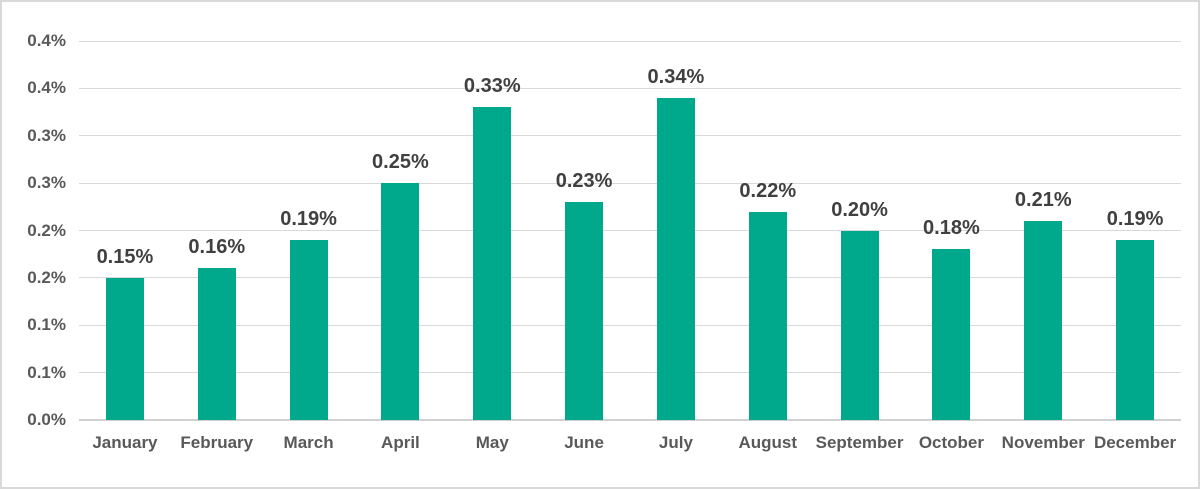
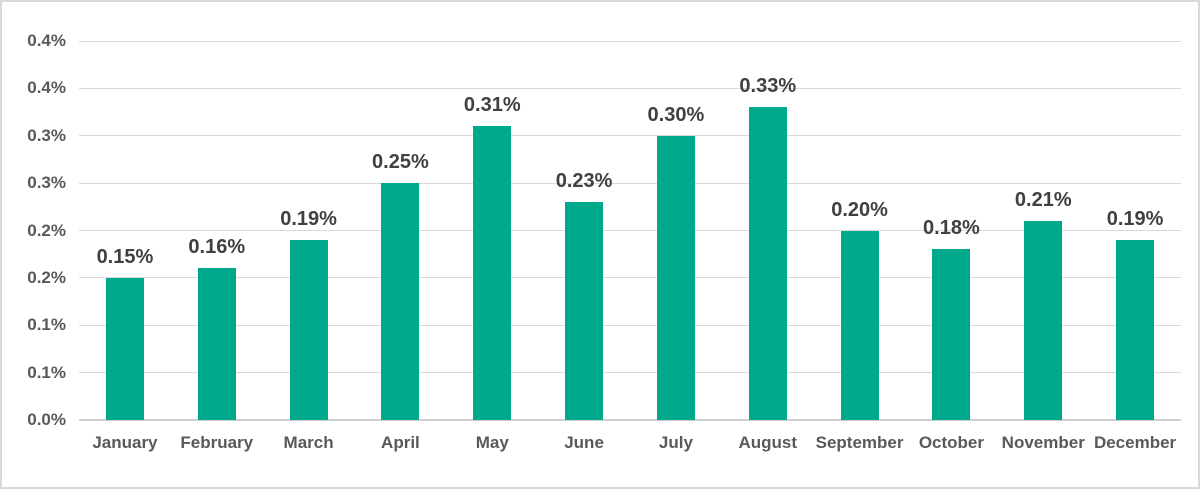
May: 0.33% -> 0.31%
July: 0.34% -> 0.30%
August: 0.22% -> 0.33%
